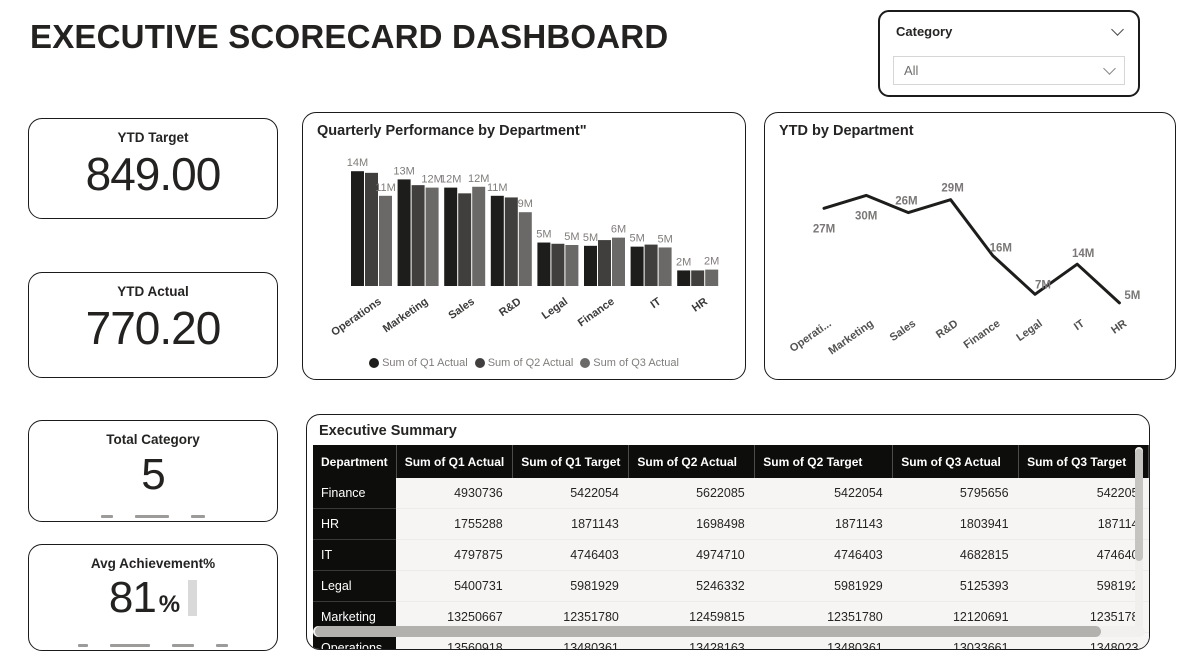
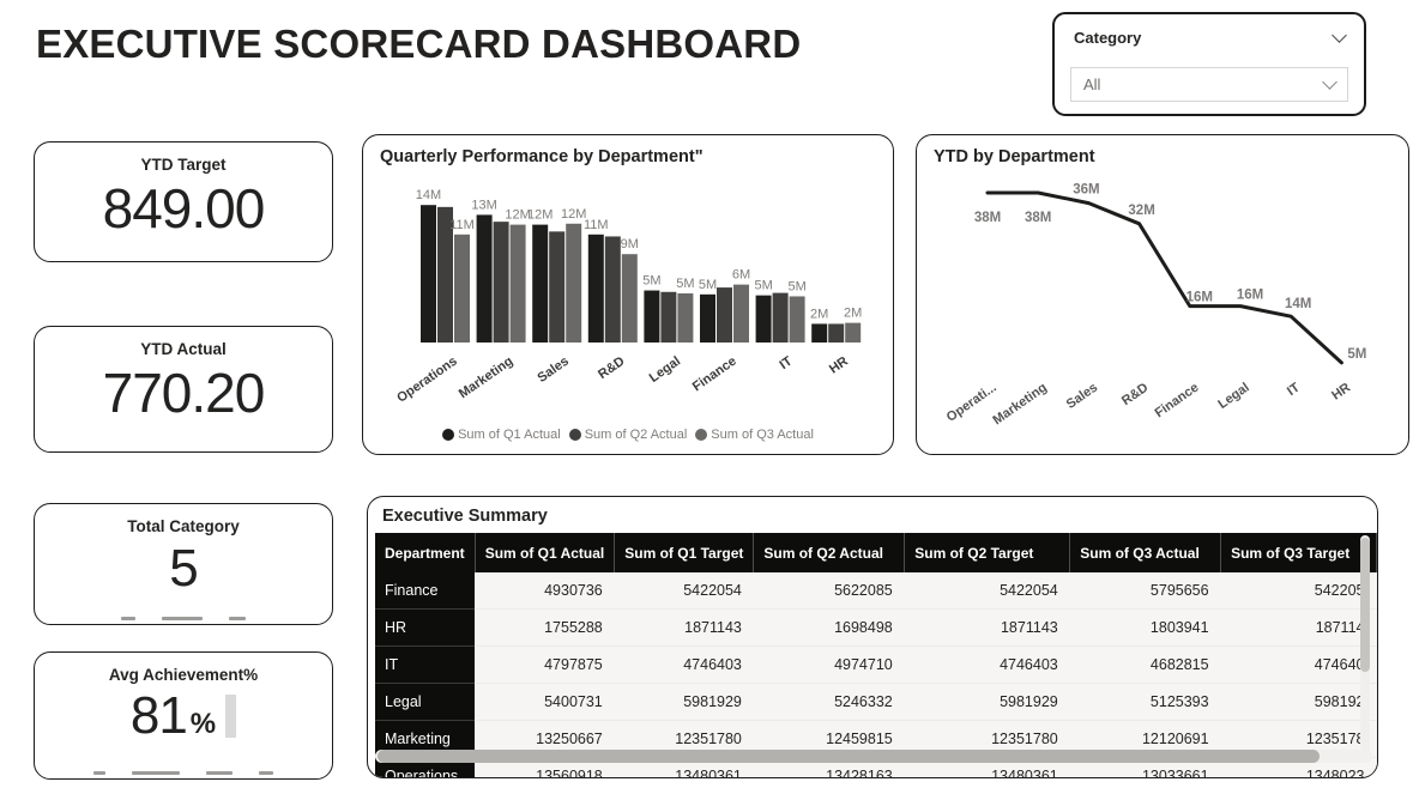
YTD by Department/Operati...: 27M -> 38M
YTD by Department/Marketing: 30M -> 38M
YTD by Department/Sales: 26M -> 36M
YTD by Department/R&D: 29M -> 32M
YTD by Department/Legal: 7M -> 16M
